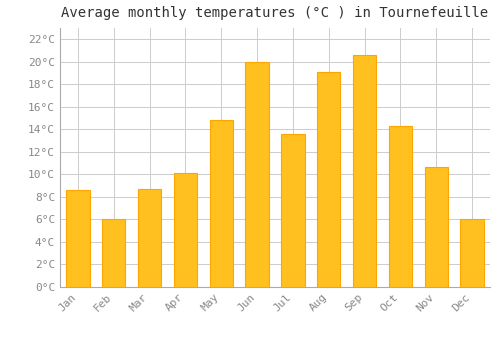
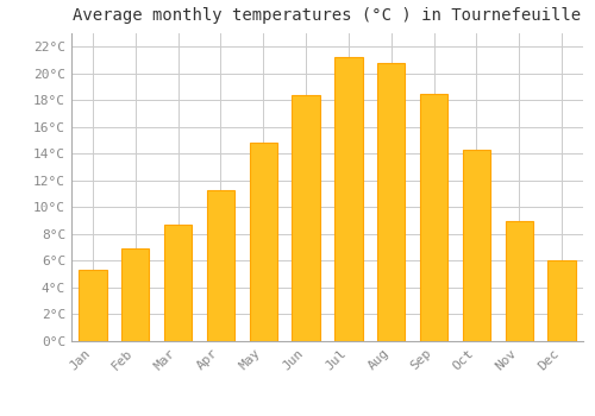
Jan: 8.6°C -> 5.3°C
Feb: 6.0°C -> 6.9°C
Apr: 10.1°C -> 11.3°C
Jun: 20.0°C -> 18.4°C
Jul: 13.6°C -> 21.2°C
Aug: 19.1°C -> 20.8°C
Sep: 20.6°C -> 18.5°C
Nov: 10.7°C -> 9.0°C
